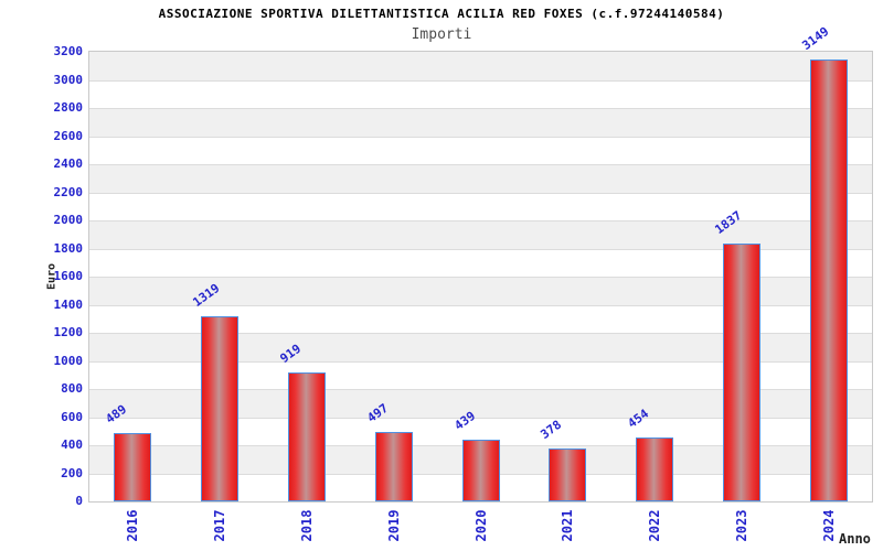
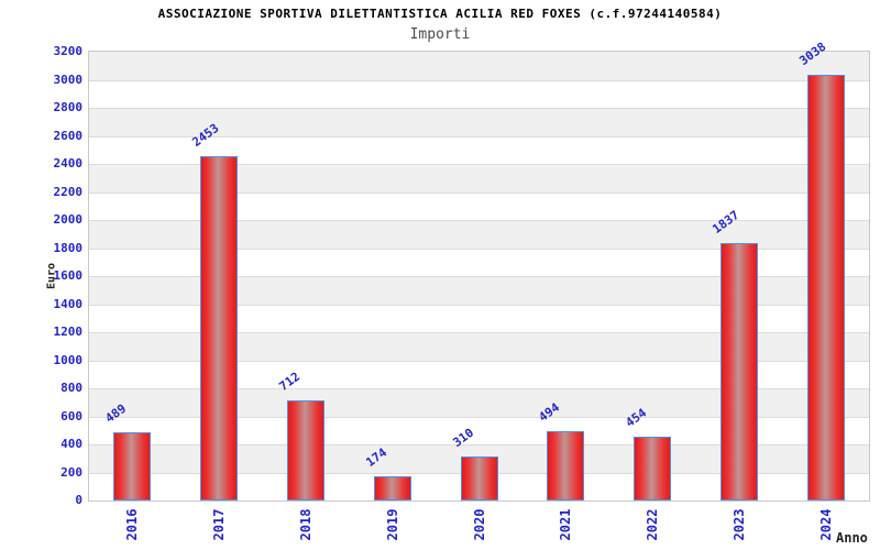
2017: 1319 -> 2453
2018: 919 -> 712
2019: 497 -> 174
2020: 439 -> 310
2021: 378 -> 494
2024: 3149 -> 3038
